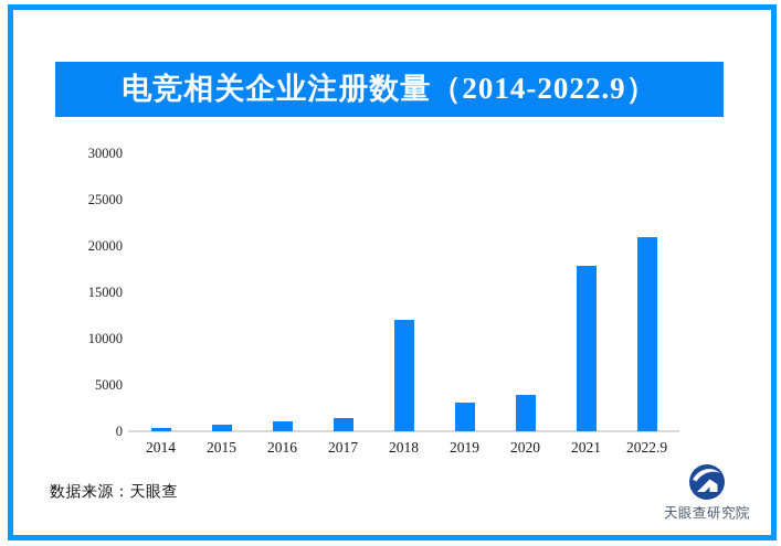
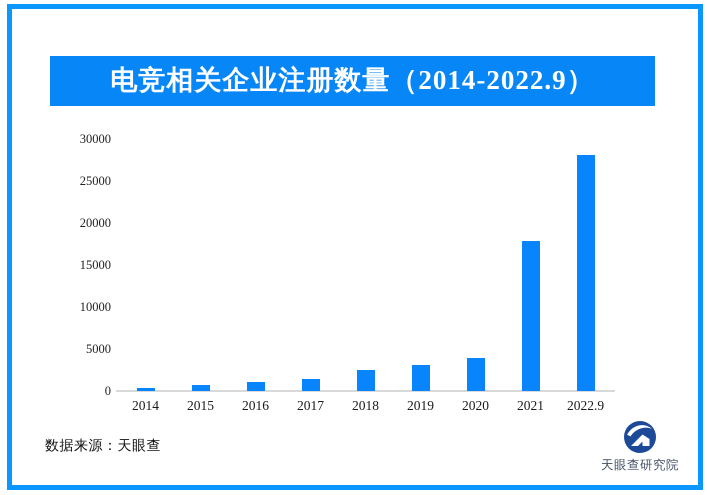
2018: 12000 -> 2000
2022.9: 21000 -> 28000
